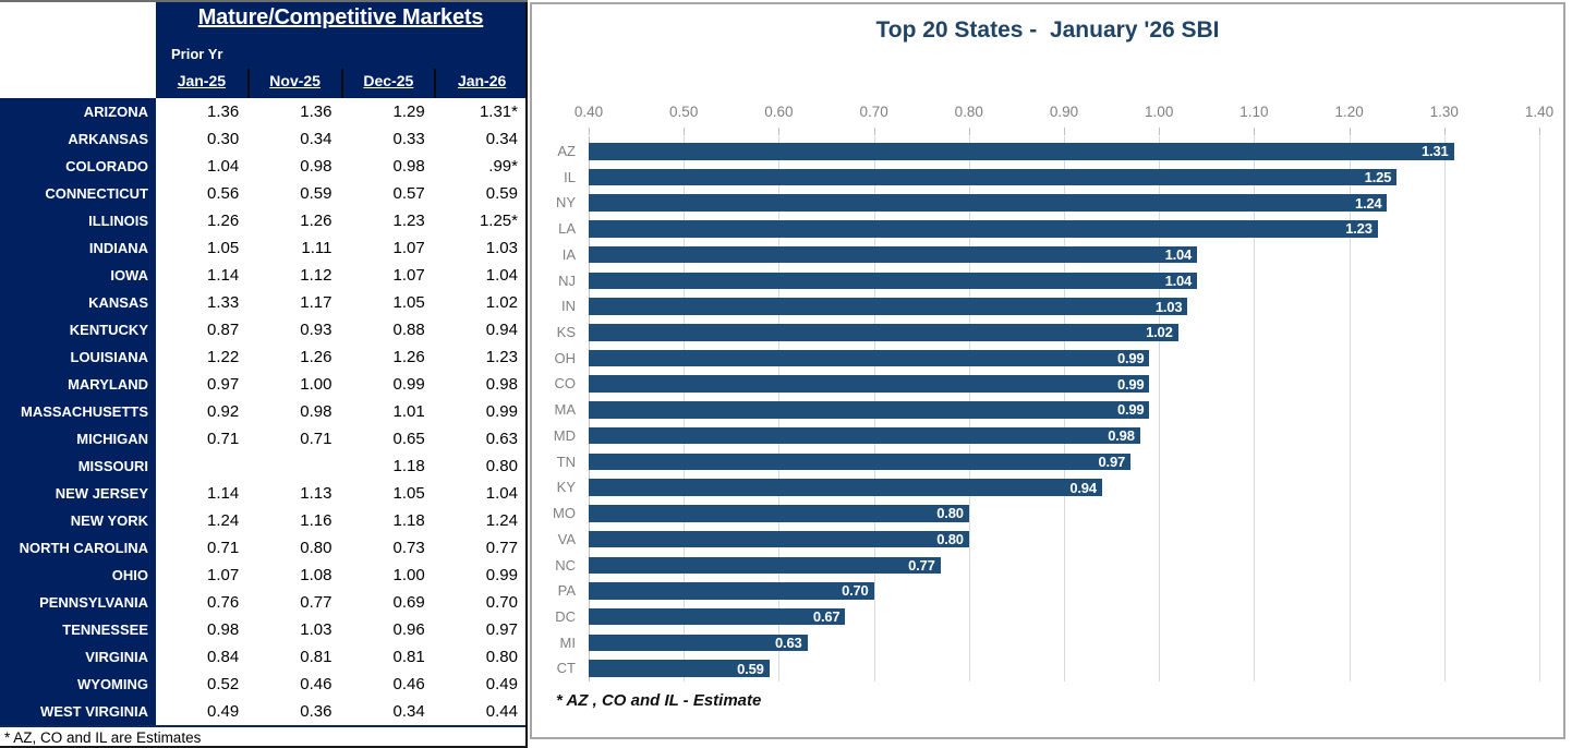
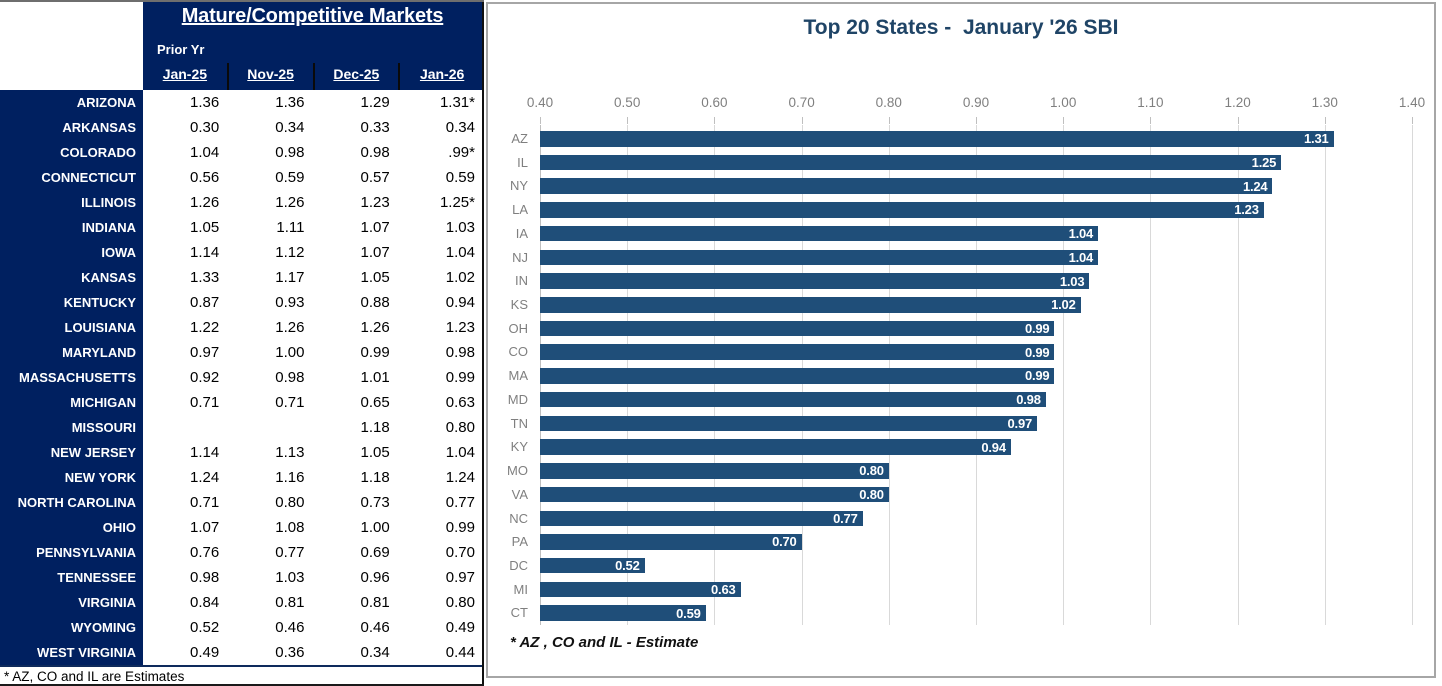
DC: 0.67 -> 0.52
